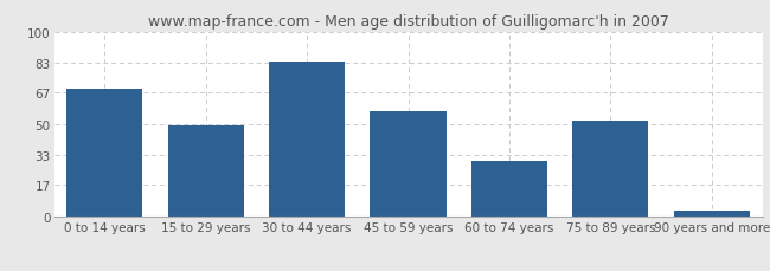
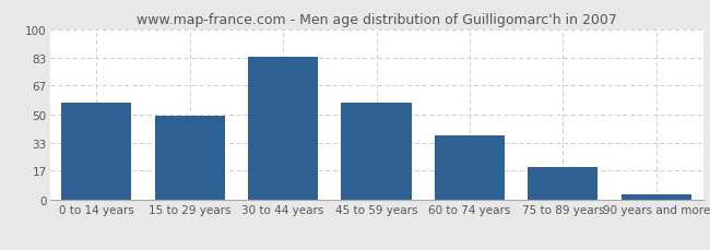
0 to 14 years: 69 -> 57
60 to 74 years: 30 -> 38
75 to 89 years: 52 -> 19
